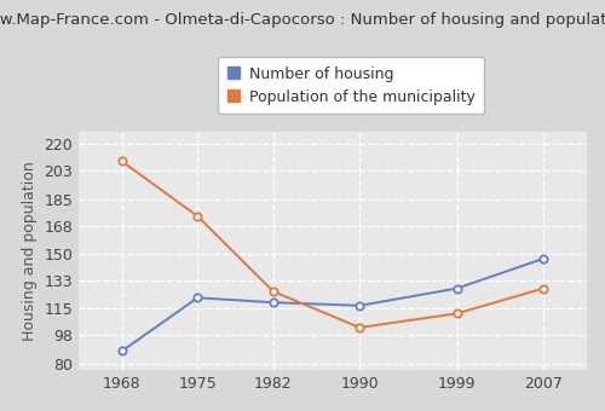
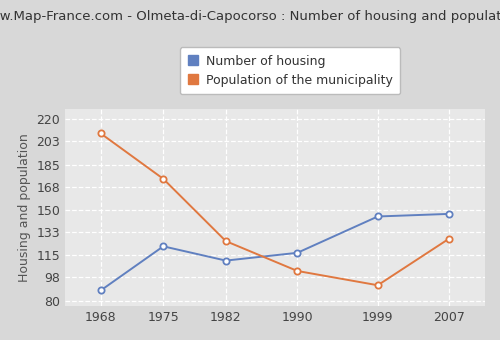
Number of housing/1982: 119 -> 111
Number of housing/1999: 128 -> 145
Population of the municipality/1999: 112 -> 92
